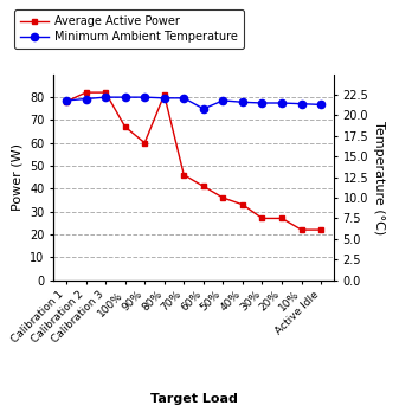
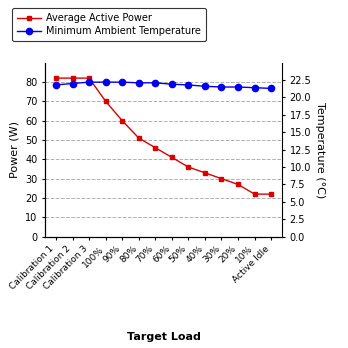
Average Active Power/Calibration 1: 78 -> 82
Average Active Power/100%: 67 -> 70
Average Active Power/80%: 81 -> 51
Minimum Ambient Temperature/60%: 20.8 -> 21.9
Average Active Power/30%: 27 -> 30
